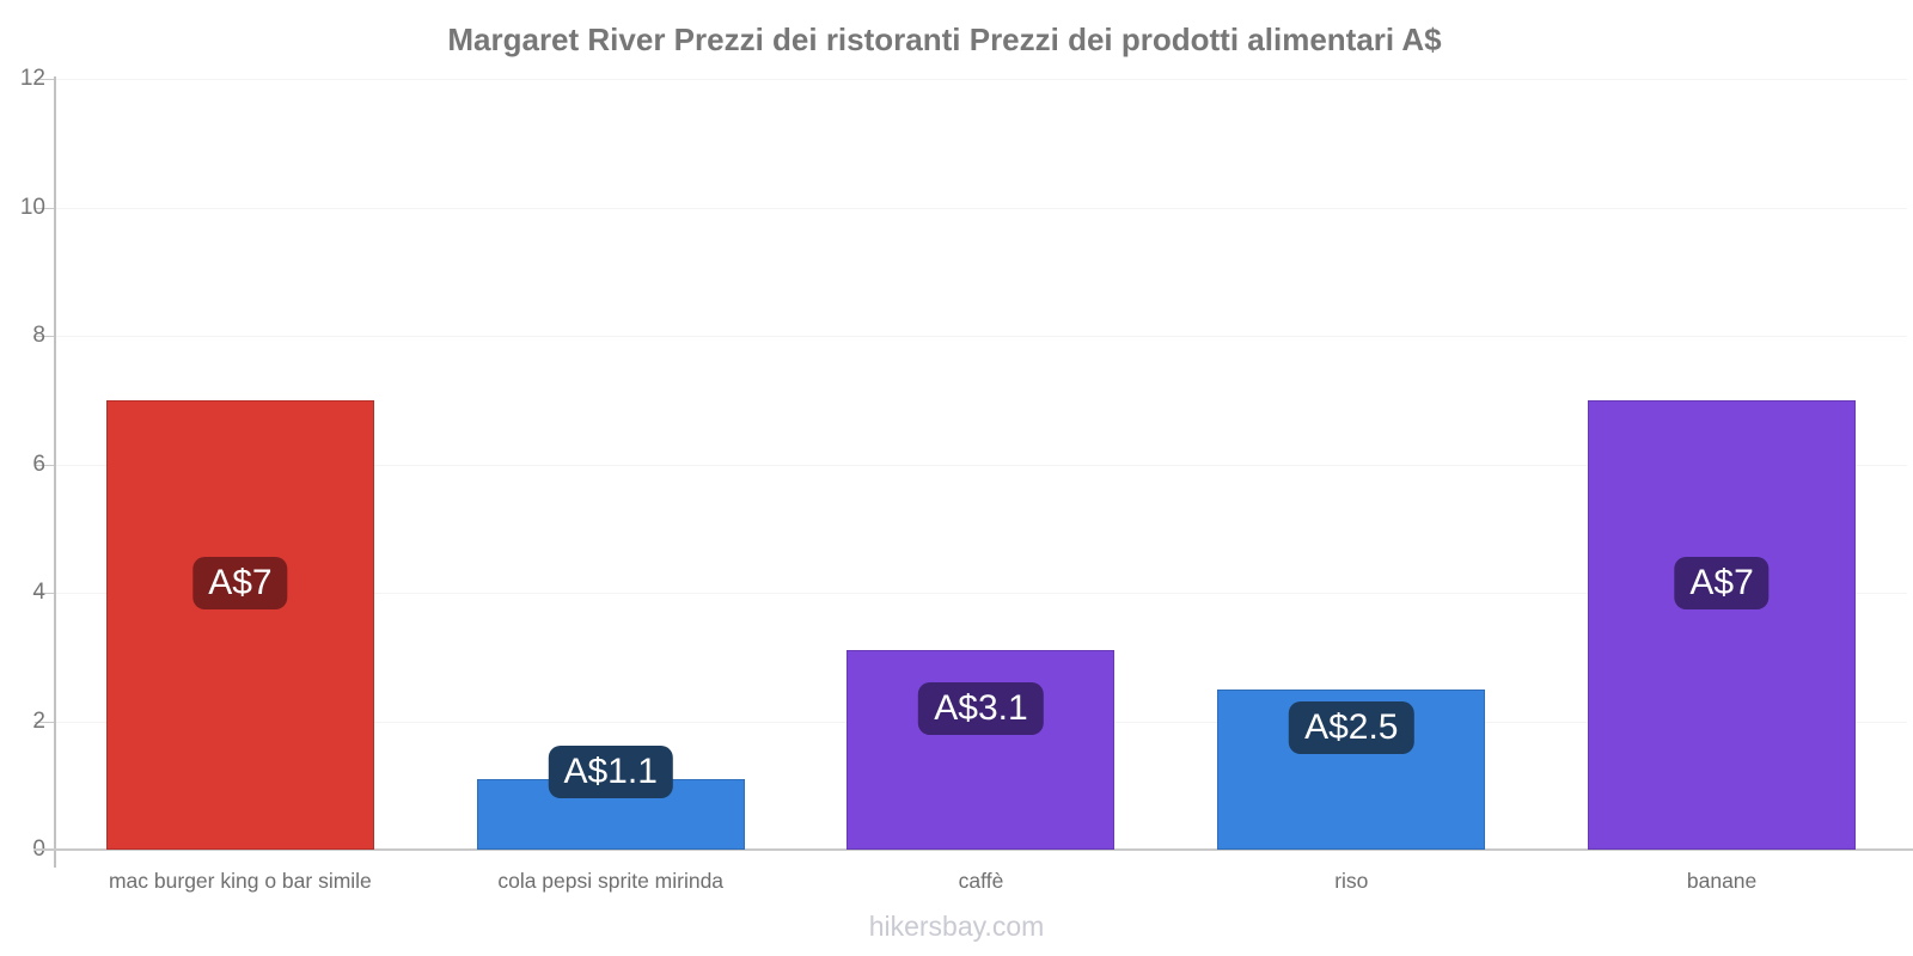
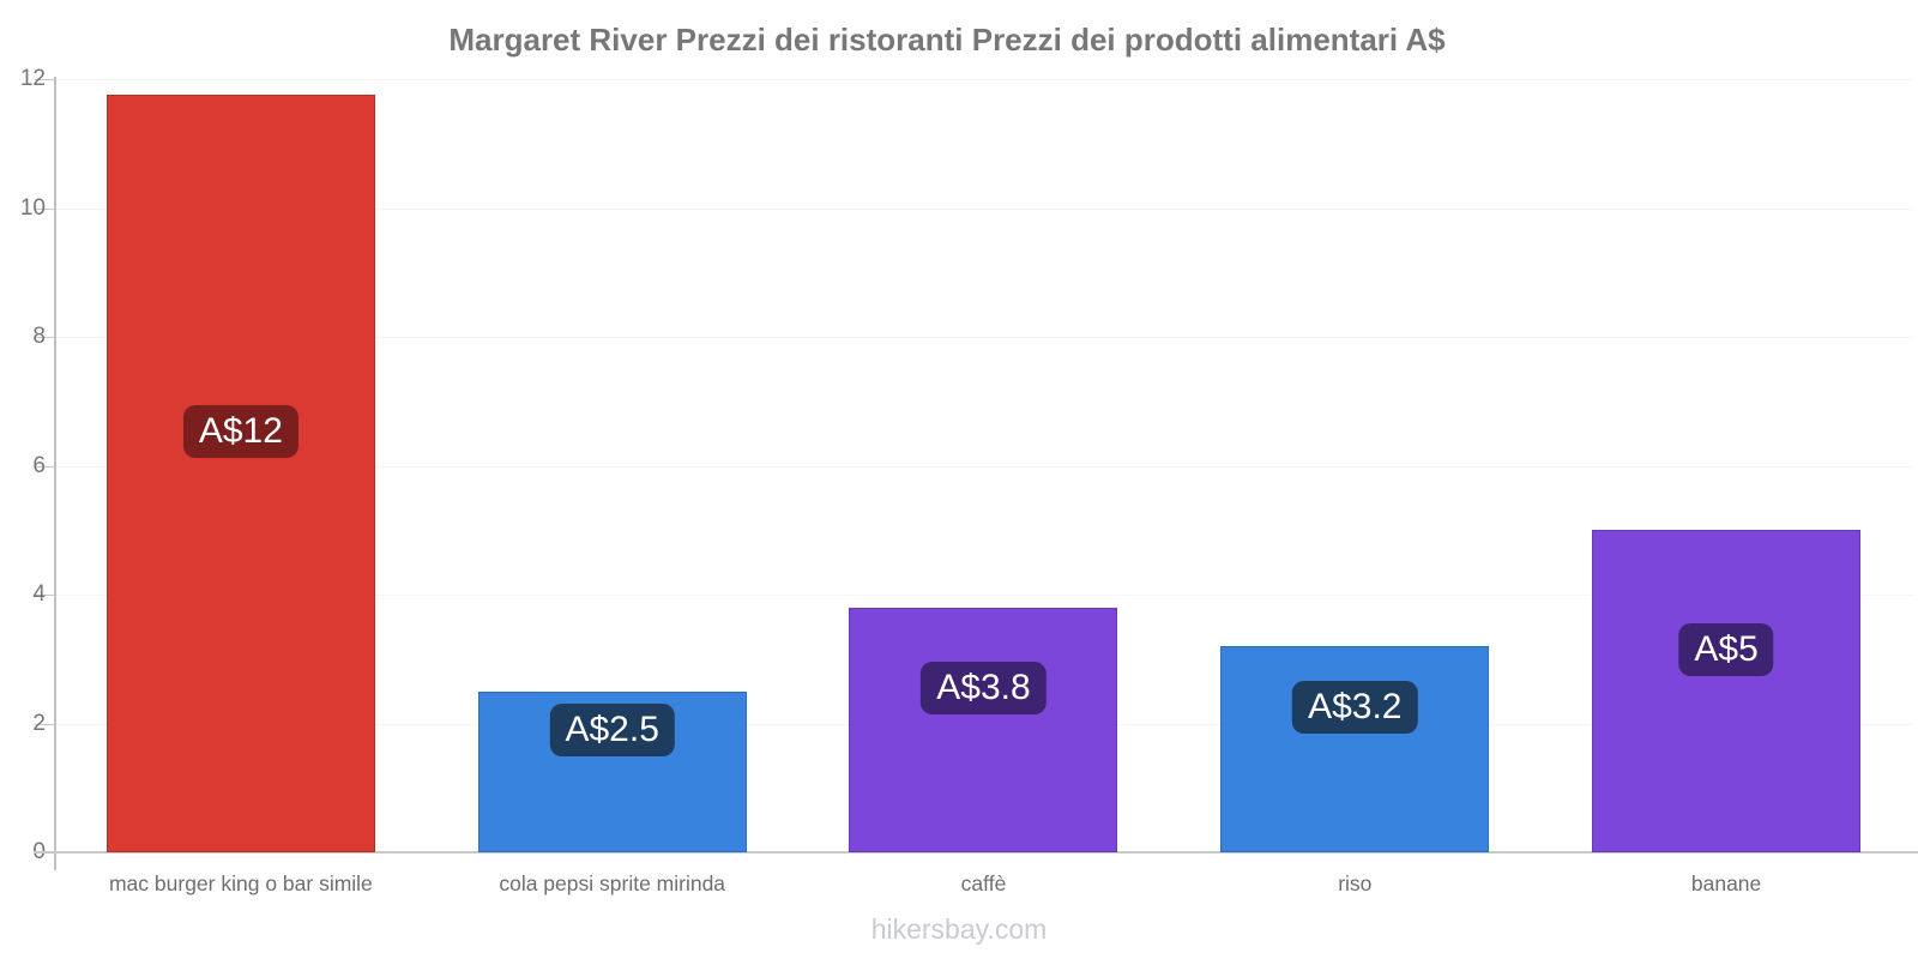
mac burger king o bar simile: 7 -> 12
cola pepsi sprite mirinda: 1.1 -> 2.5
caffè: 3.1 -> 3.8
riso: 2.5 -> 3.2
banane: 7 -> 5
